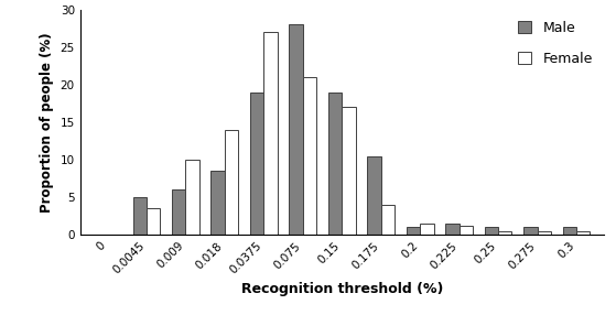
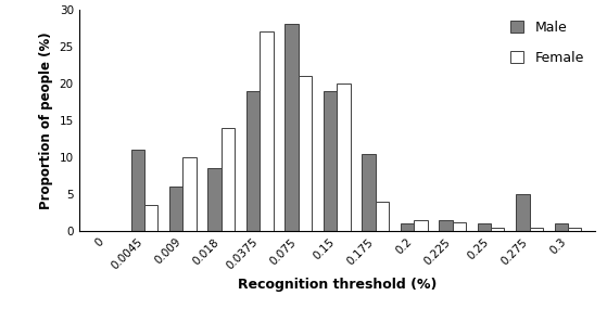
Male/0.0045: 5.0 -> 11.0
Female/0.15: 17.0 -> 20.0
Male/0.275: 1.0 -> 5.0
